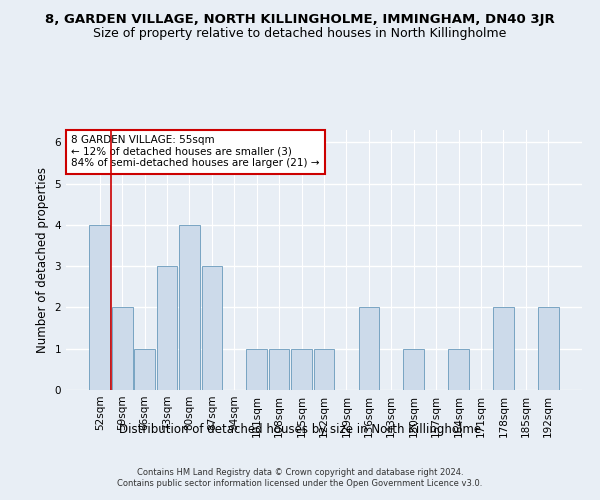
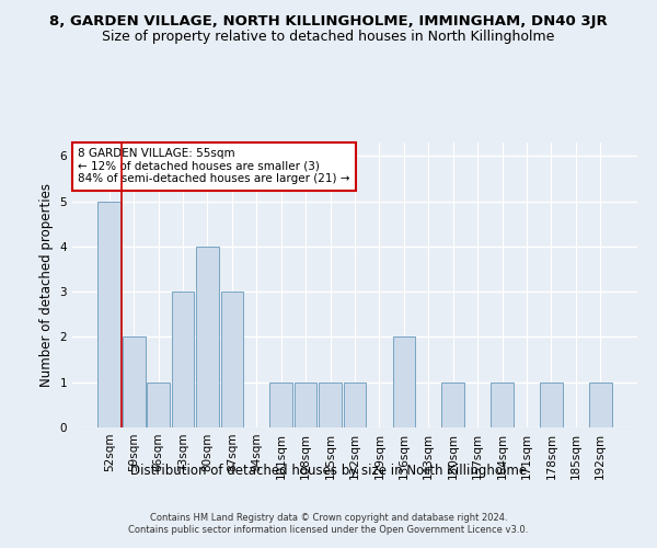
52sqm: 4 -> 5
178sqm: 2 -> 1
192sqm: 2 -> 1
